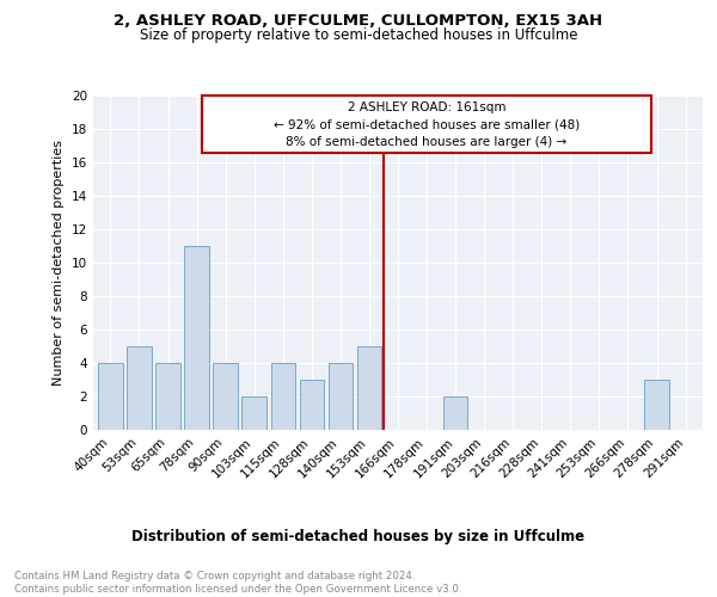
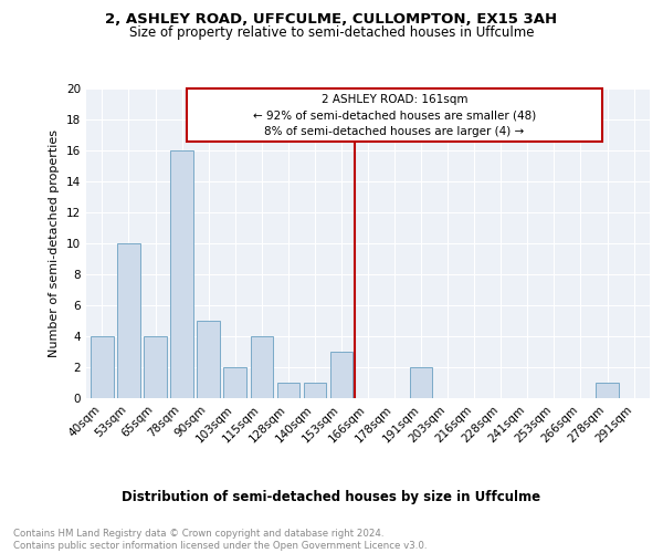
53sqm: 5 -> 10
78sqm: 11 -> 16
90sqm: 4 -> 5
128sqm: 3 -> 1
140sqm: 4 -> 1
153sqm: 5 -> 3
278sqm: 3 -> 1
